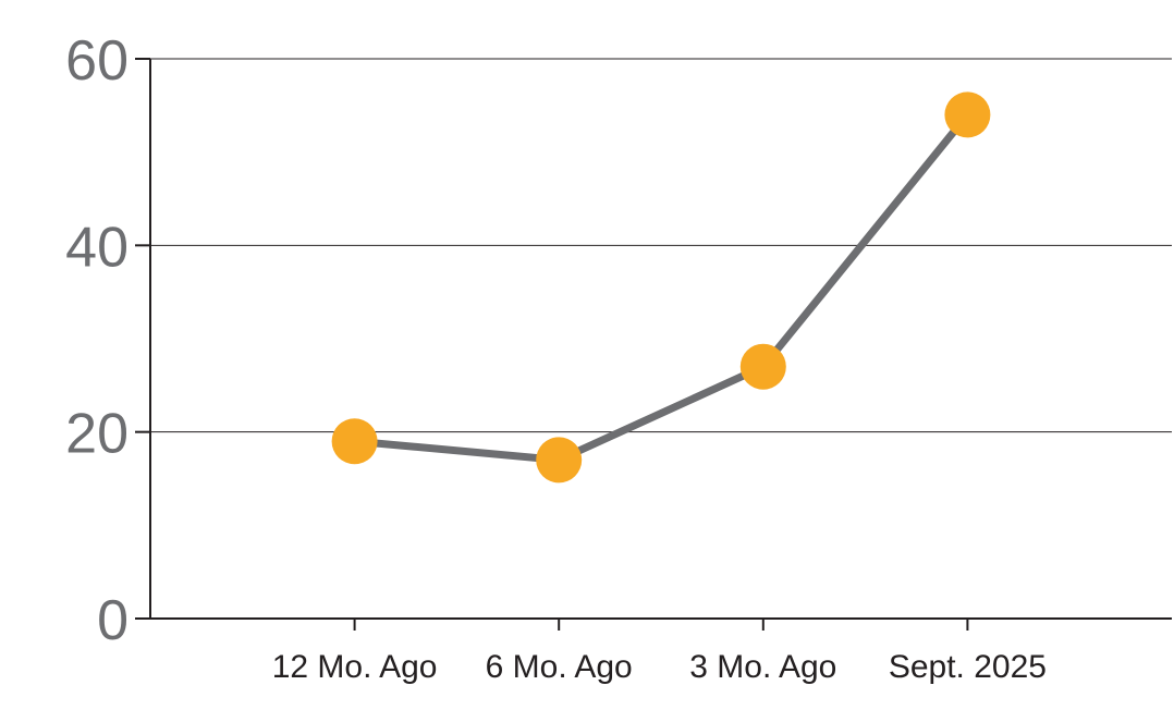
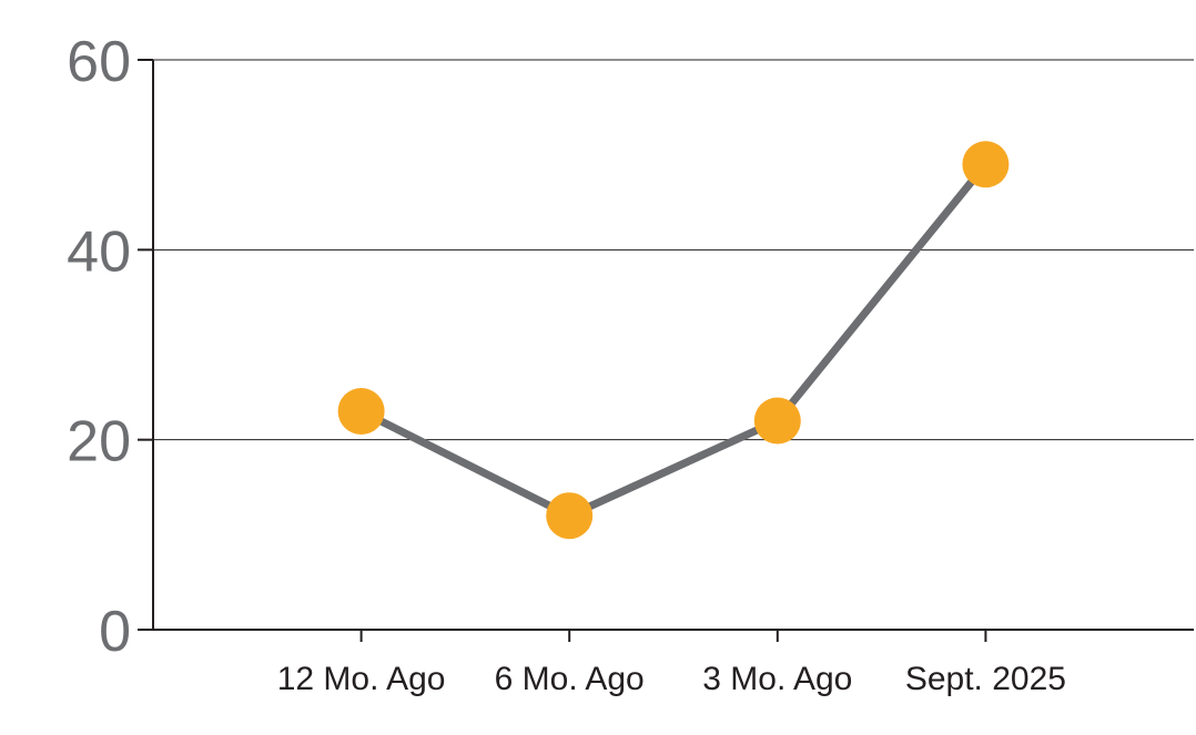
12 Mo. Ago: 19 -> 23
6 Mo. Ago: 17 -> 12
3 Mo. Ago: 27 -> 22
Sept. 2025: 54 -> 49
